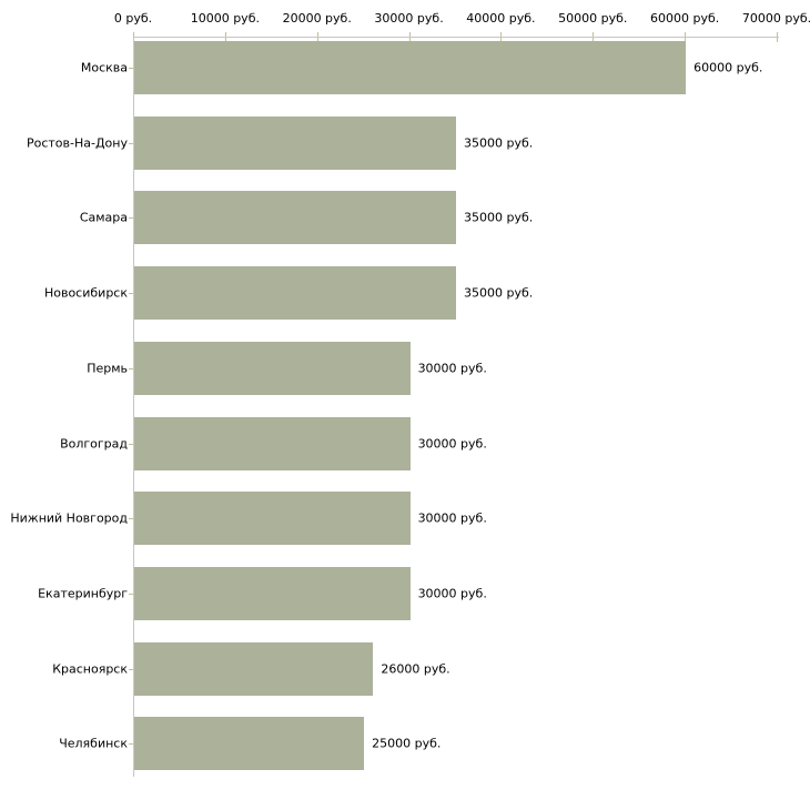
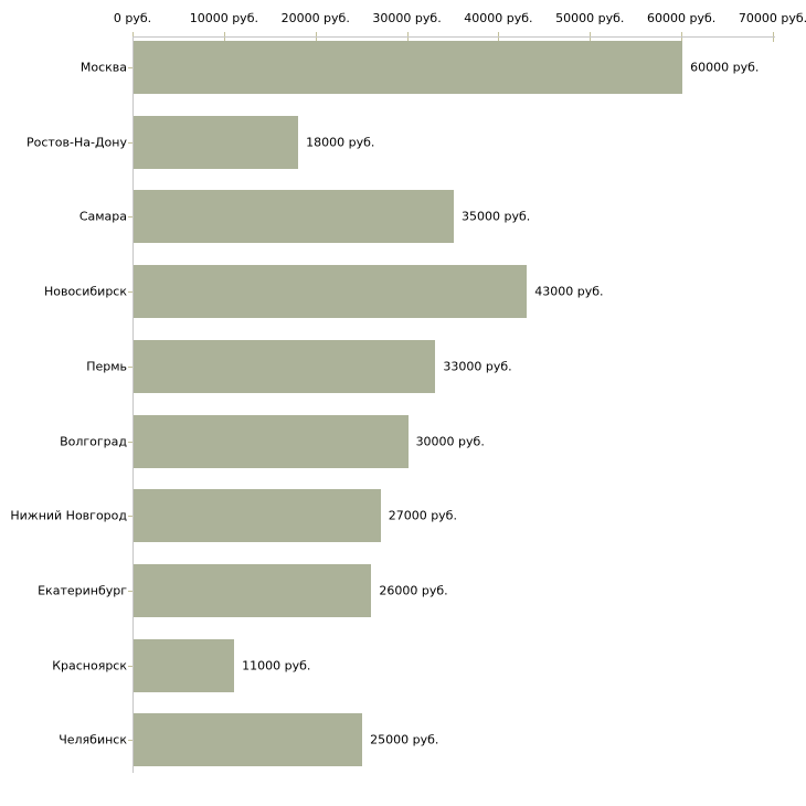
Ростов-На-Дону: 35000 -> 18000
Новосибирск: 35000 -> 43000
Пермь: 30000 -> 33000
Нижний Новгород: 30000 -> 27000
Екатеринбург: 30000 -> 26000
Красноярск: 26000 -> 11000
